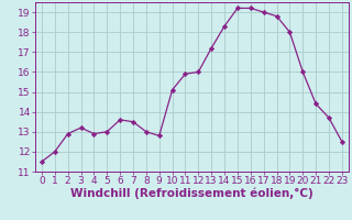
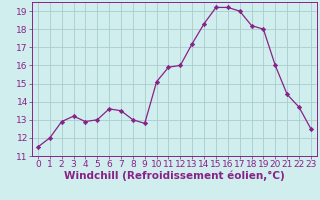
18: 18.8 -> 18.2
